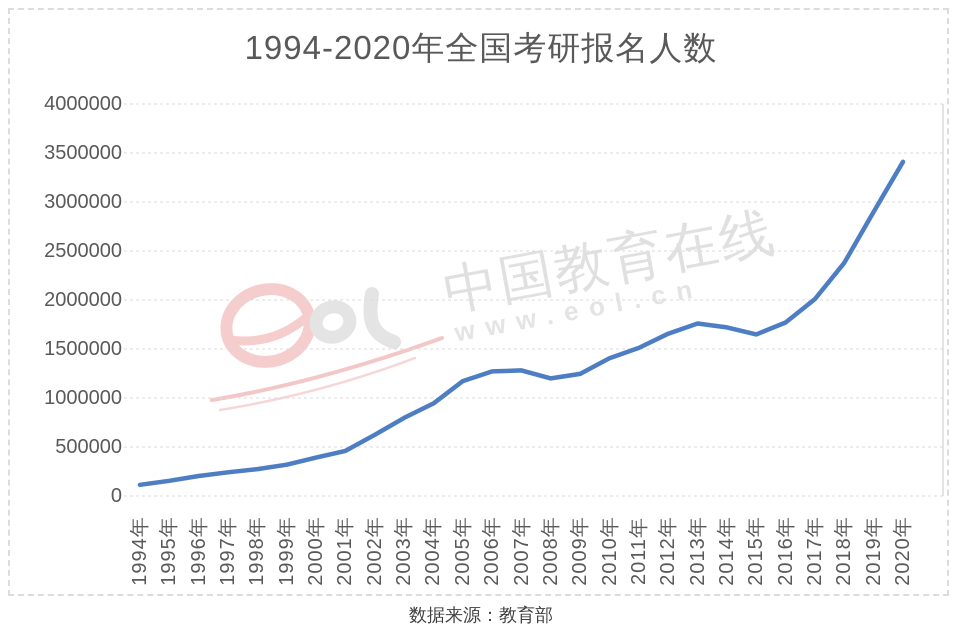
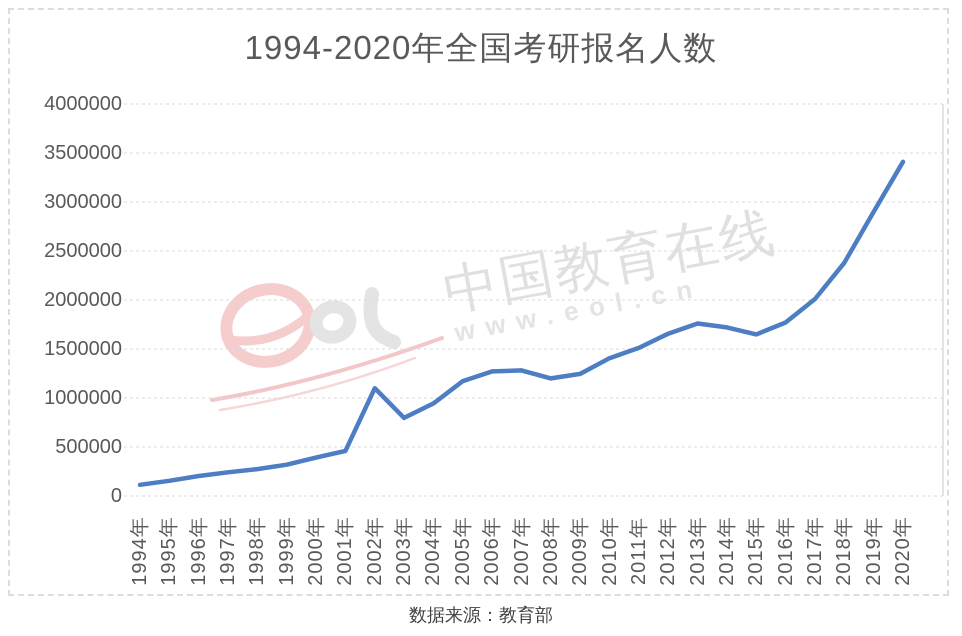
2002年: 600000 -> 1100000
